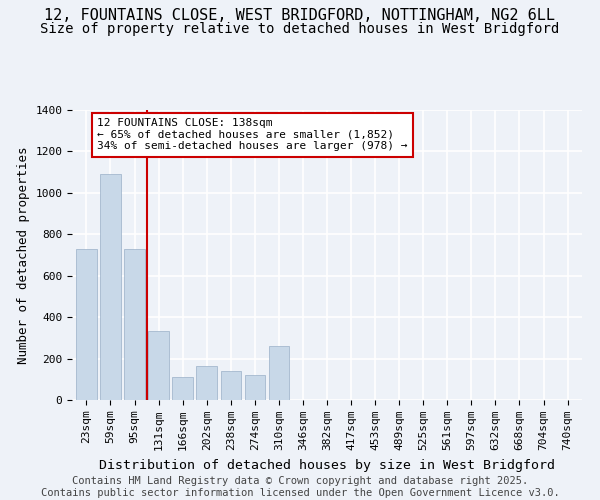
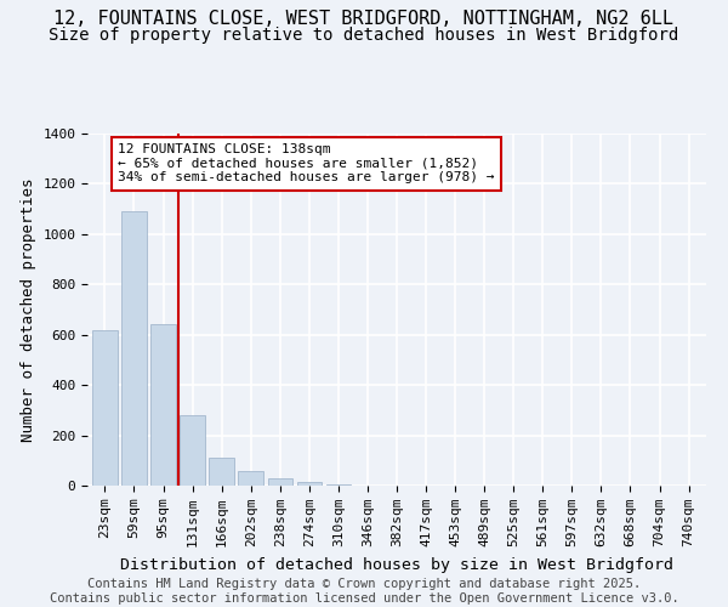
23sqm: 730 -> 620
95sqm: 730 -> 640
131sqm: 335 -> 280
202sqm: 165 -> 60
238sqm: 140 -> 30
274sqm: 120 -> 15
310sqm: 260 -> 5
